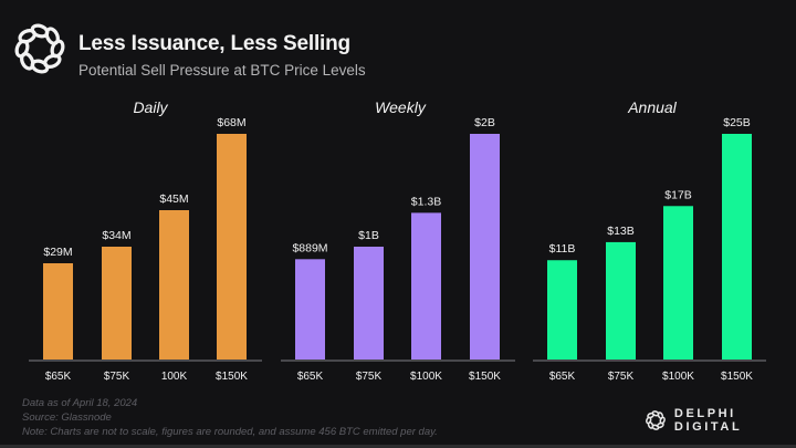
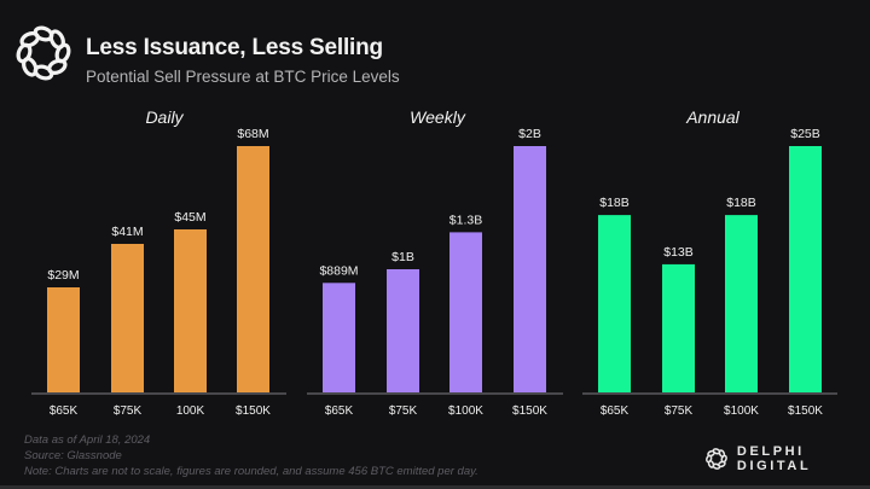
Daily/$75K: $34M -> $41M
Annual/$65K: $11B -> $18B
Annual/$100K: $17B -> $18B
